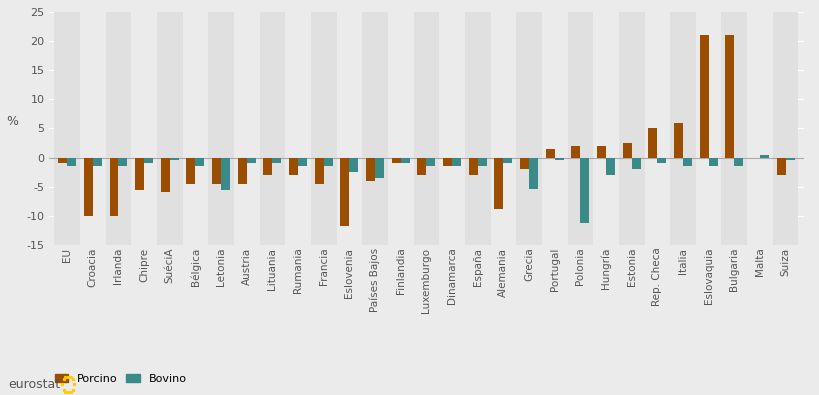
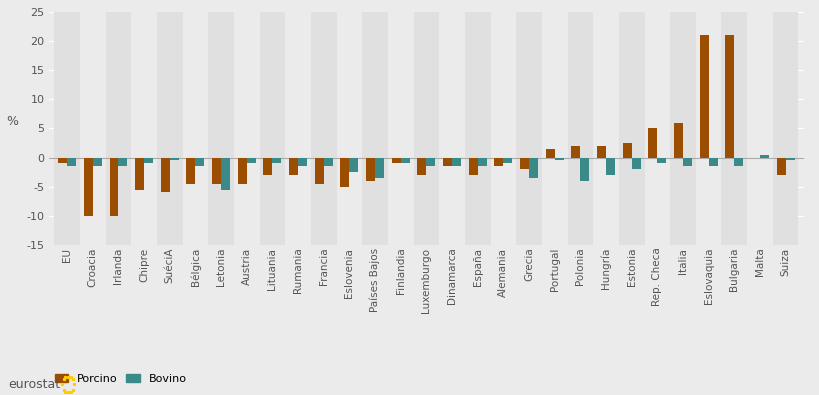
Porcino/Eslovenia: -11.8 -> -5.0
Porcino/Alemania: -8.8 -> -1.5
Bovino/Grecia: -5.4 -> -3.5
Bovino/Polonia: -11.2 -> -4.0
